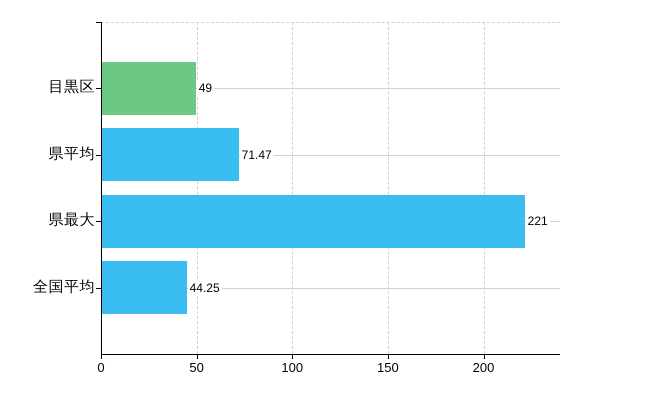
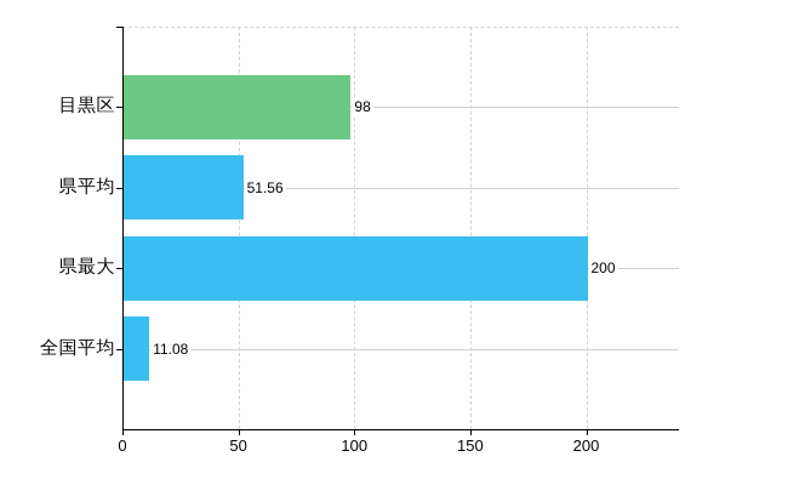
目黒区: 49 -> 98
県平均: 71.47 -> 51.56
県最大: 221 -> 200
全国平均: 44.25 -> 11.08
